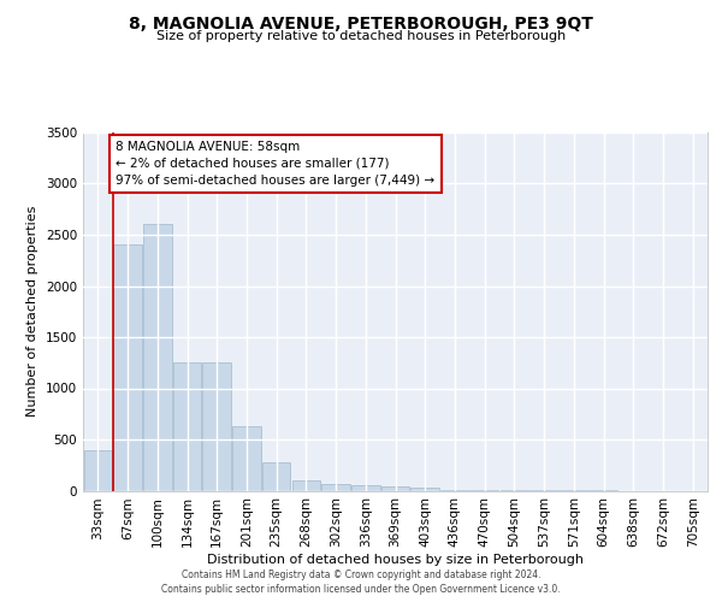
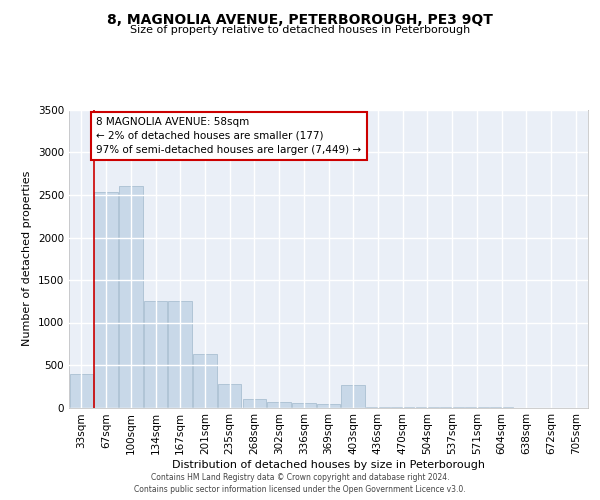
67sqm: 2400 -> 2540
403sqm: 40 -> 260
